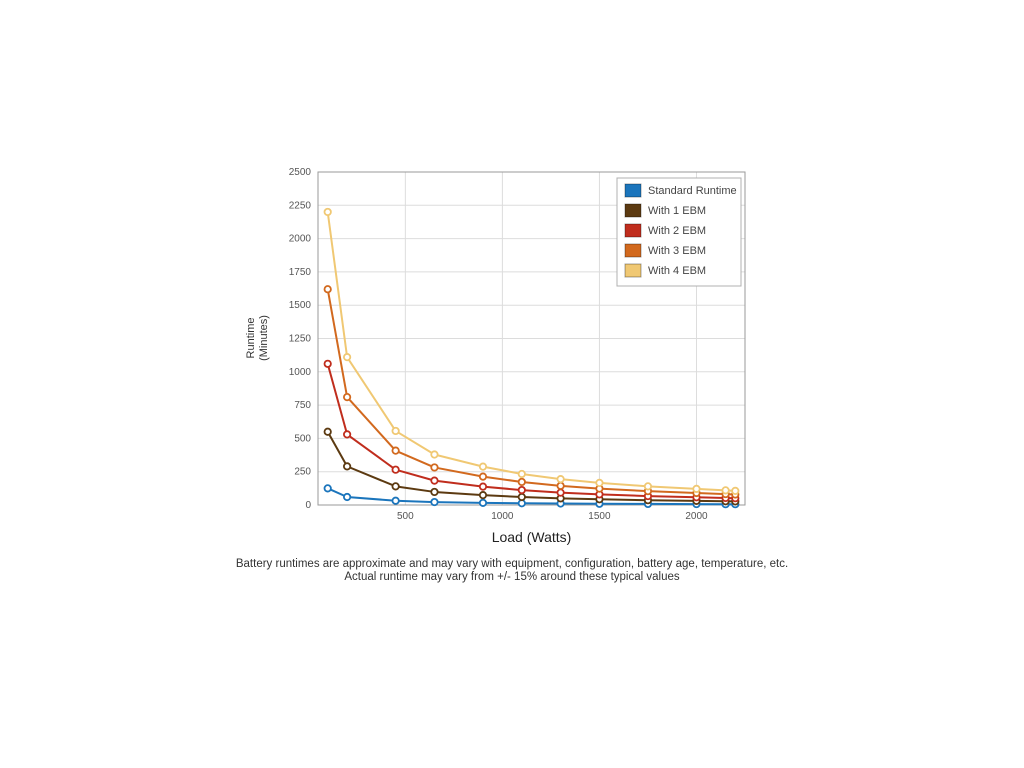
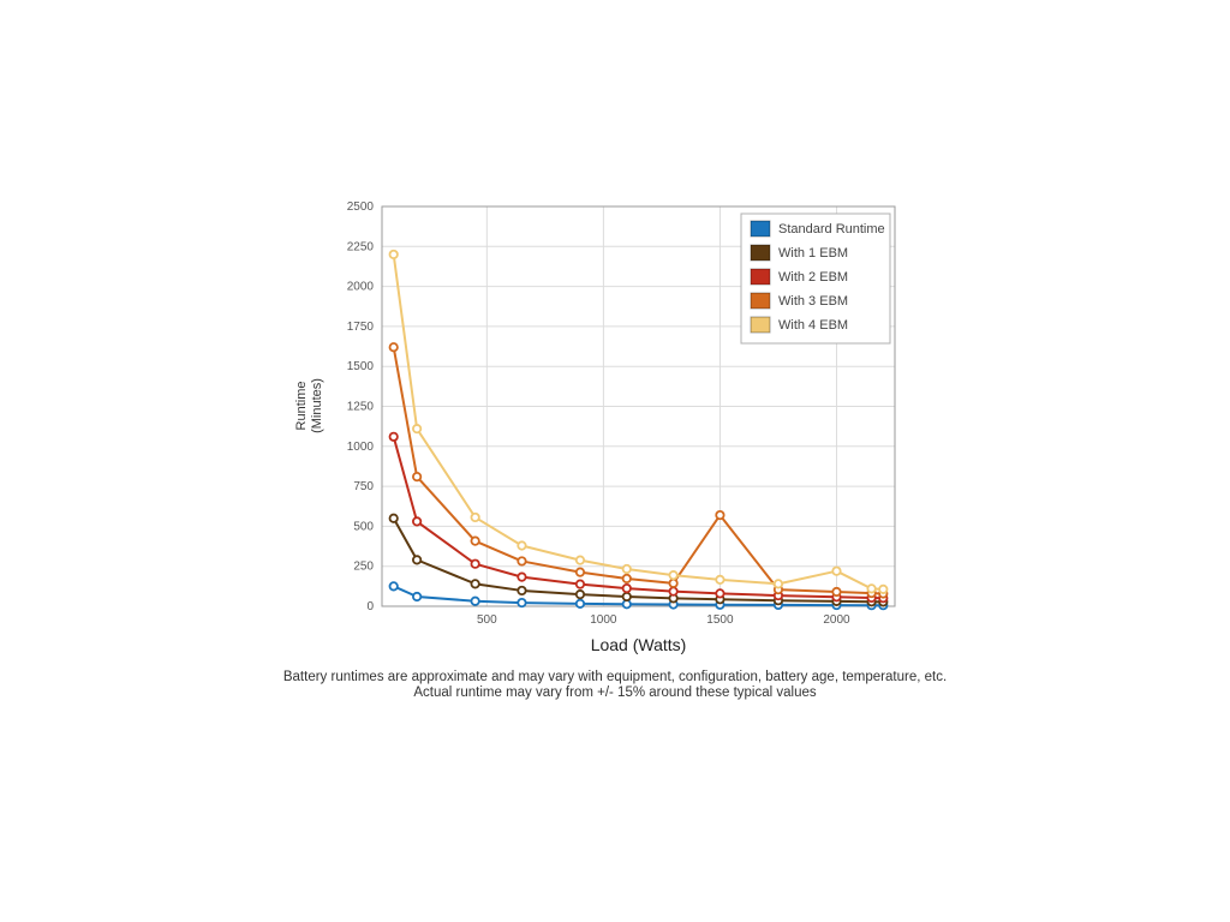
With 3 EBM/1500: 120 -> 570
With 4 EBM/2000: 120 -> 220
